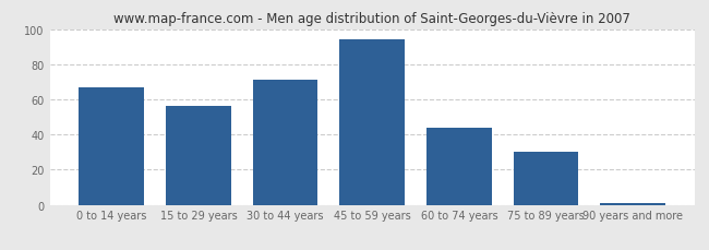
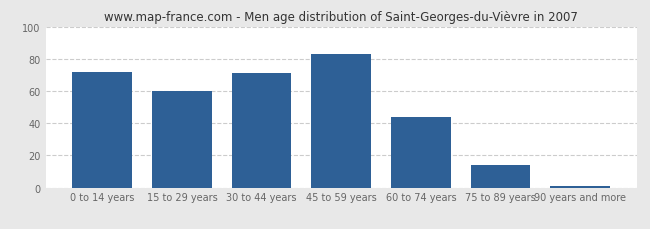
0 to 14 years: 67 -> 72
15 to 29 years: 56 -> 60
45 to 59 years: 94 -> 83
75 to 89 years: 30 -> 14
